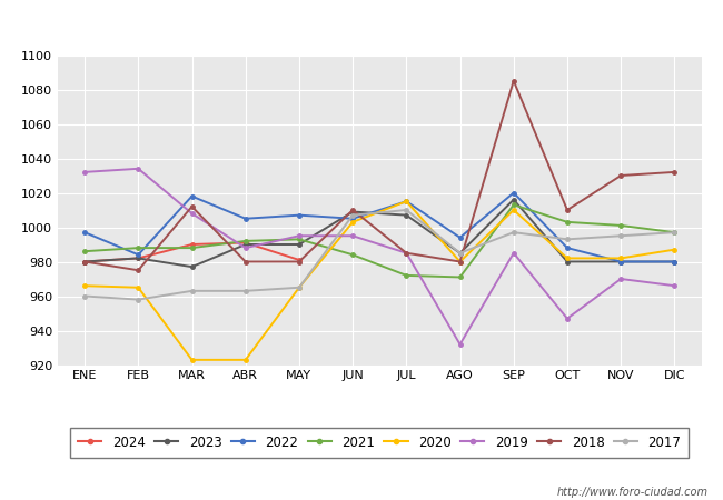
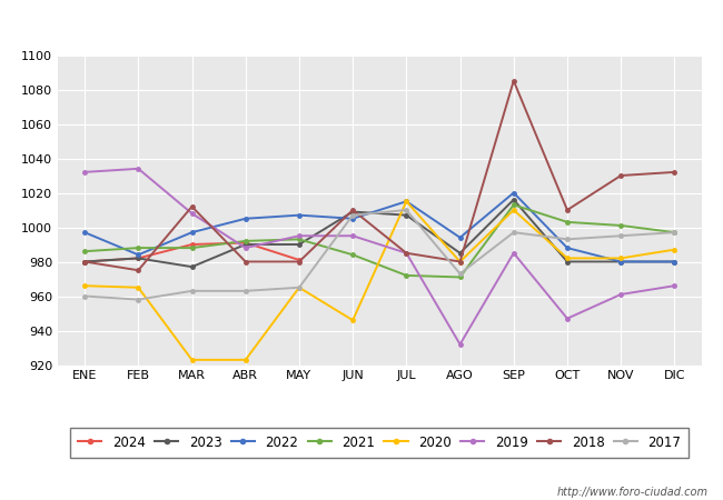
2022/MAR: 1018 -> 997
2020/JUN: 1003 -> 946
2017/AGO: 985 -> 973
2019/NOV: 970 -> 961
